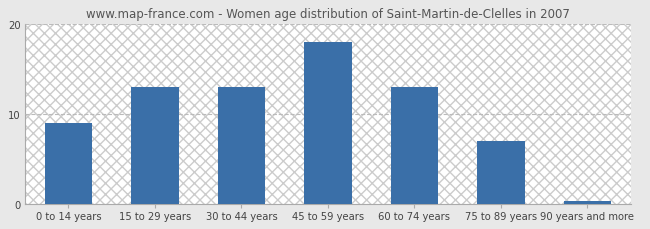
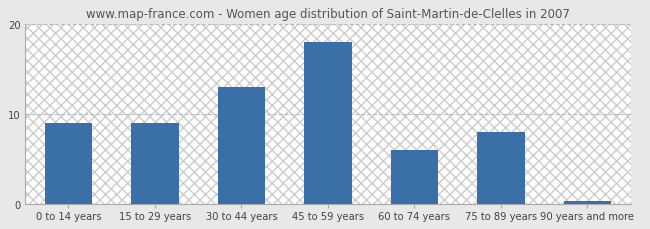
15 to 29 years: 13.0 -> 9.0
60 to 74 years: 13.0 -> 6.0
75 to 89 years: 7.0 -> 8.0
